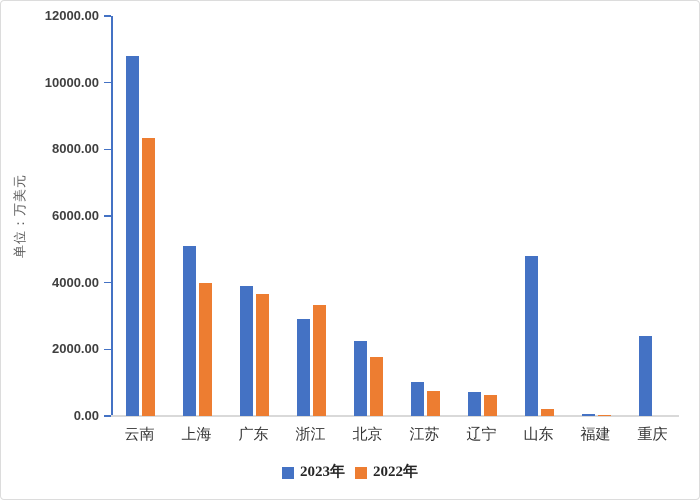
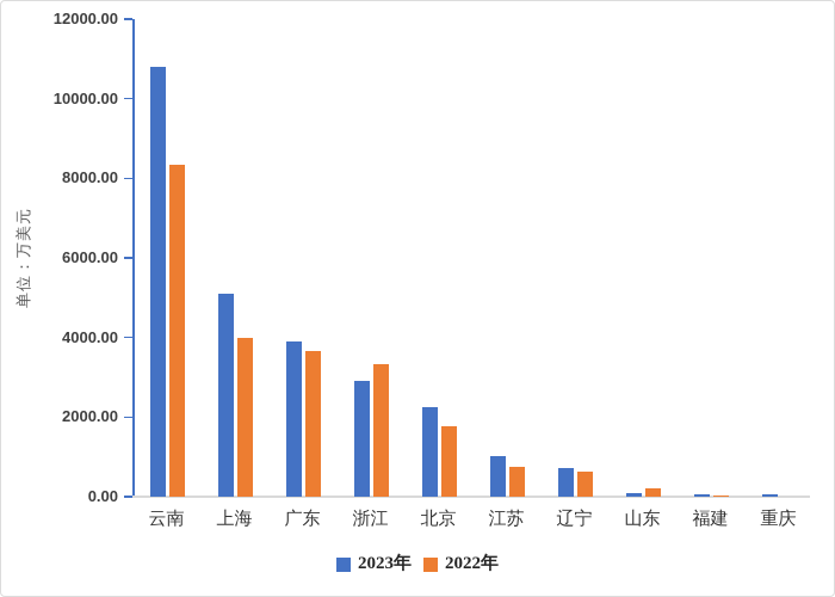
2023年/山东: 4800 -> 100
2023年/重庆: 2400 -> 100
